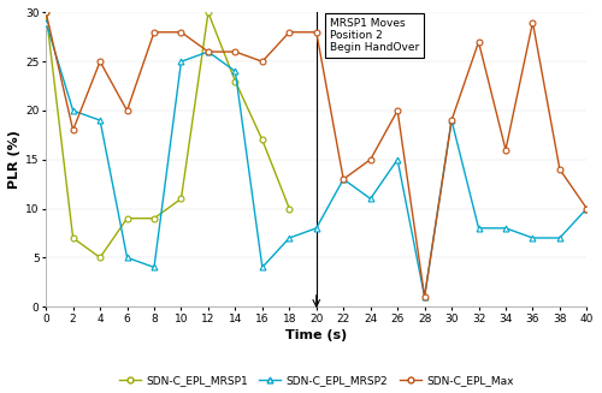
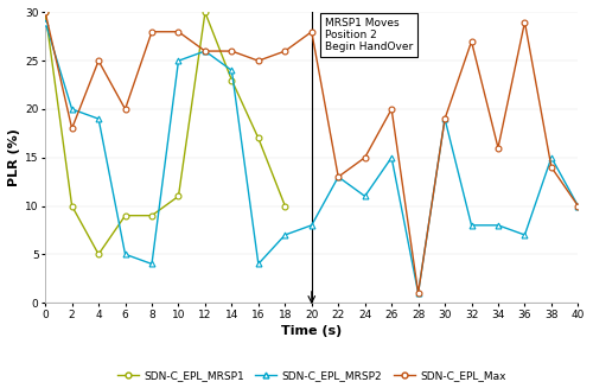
SDN-C_EPL_MRSP1/2: 7 -> 10
SDN-C_EPL_Max/18: 28 -> 26
SDN-C_EPL_MRSP2/38: 7 -> 15
